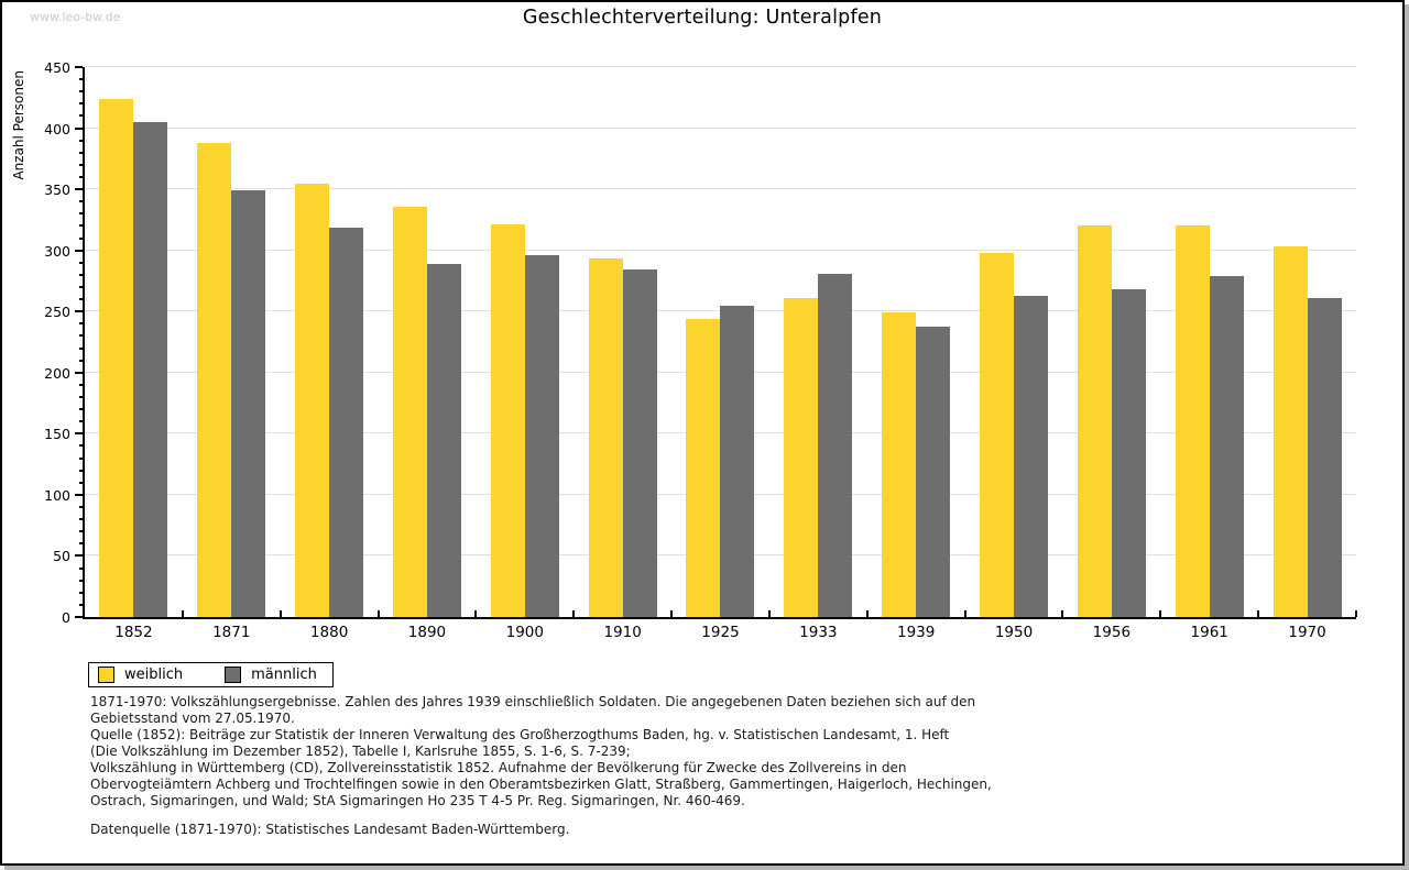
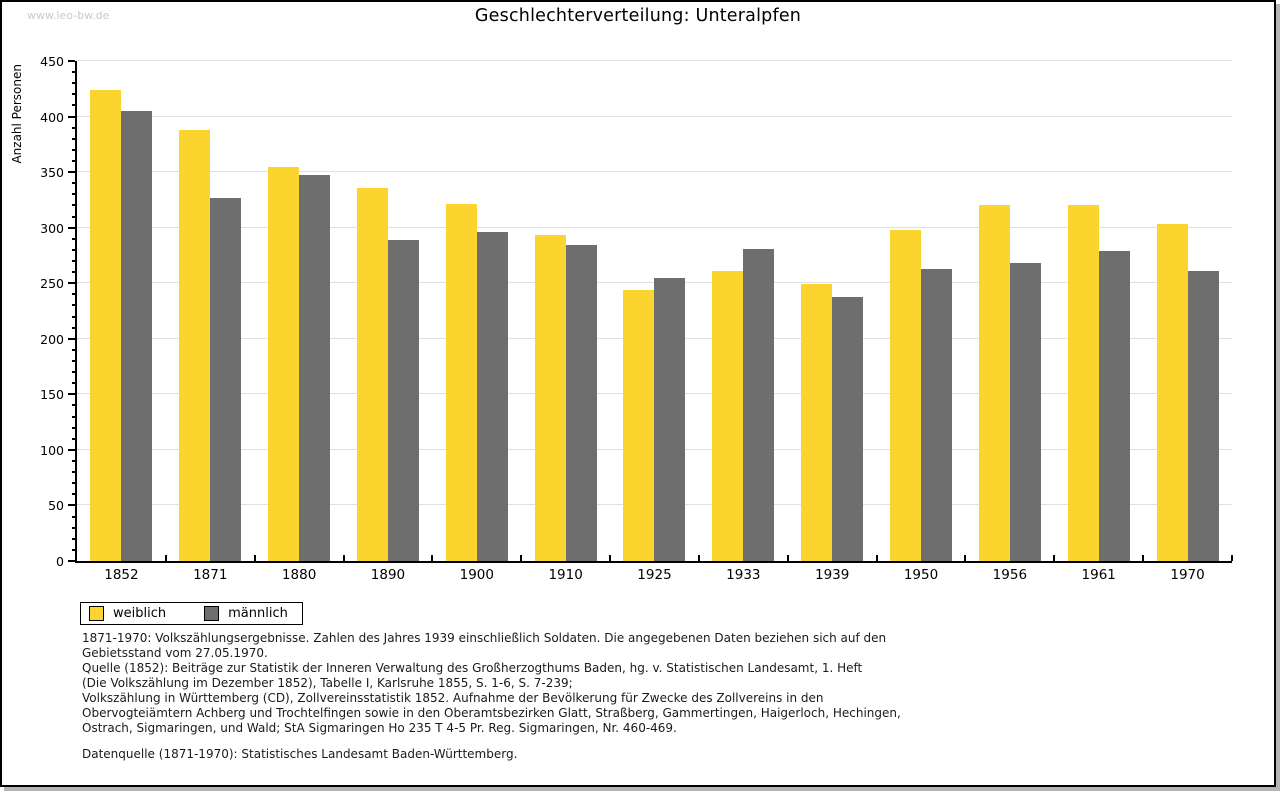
männlich/1871: 349 -> 327
männlich/1880: 319 -> 347
